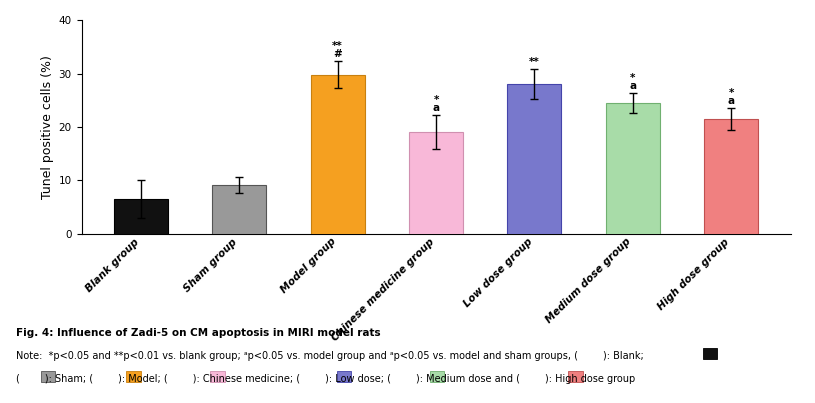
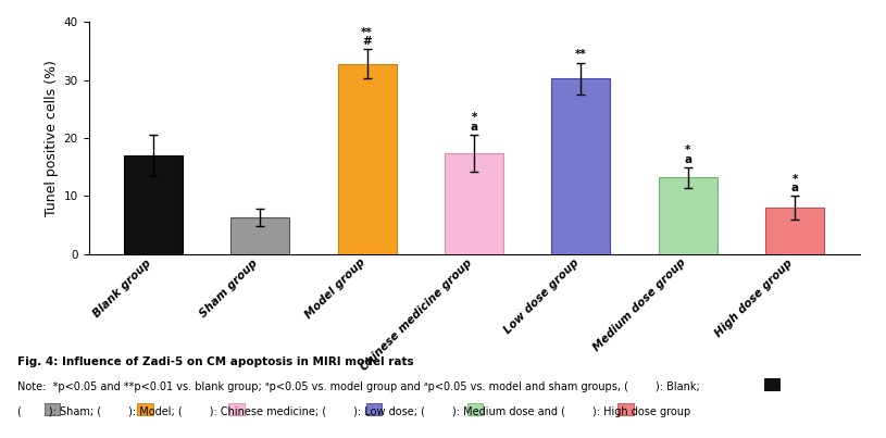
Blank group: 6.5 -> 17.0
Sham group: 9.2 -> 6.4
Model group: 29.8 -> 32.8
Chinese medicine group: 19.0 -> 17.4
Low dose group: 28.0 -> 30.2
Medium dose group: 24.5 -> 13.2
High dose group: 21.5 -> 8.0
